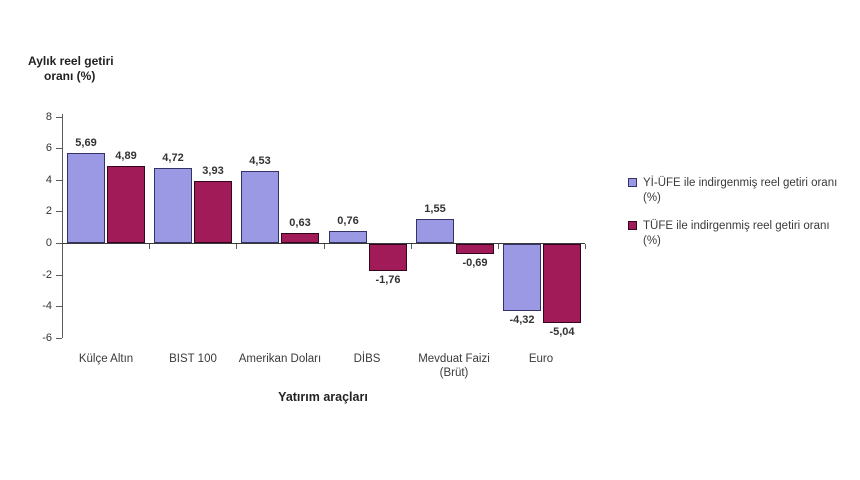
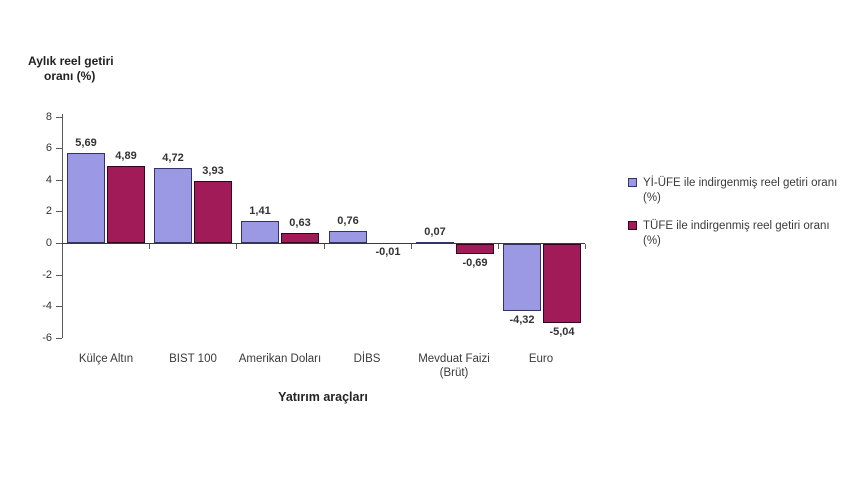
Yİ-ÜFE ile indirgenmiş reel getiri oranı (%)/Amerikan Doları: 4,53 -> 1,41
TÜFE ile indirgenmiş reel getiri oranı (%)/DİBS: -1,76 -> -0,01
Yİ-ÜFE ile indirgenmiş reel getiri oranı (%)/Mevduat Faizi (Brüt): 1,55 -> 0,07
